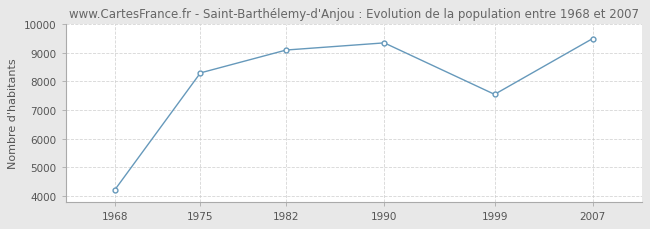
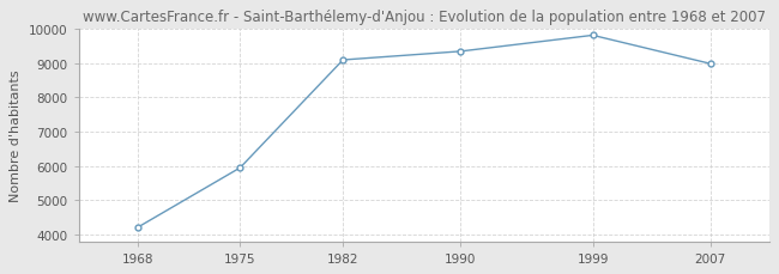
1975: 8300 -> 5950
1999: 7550 -> 9820
2007: 9500 -> 8990
